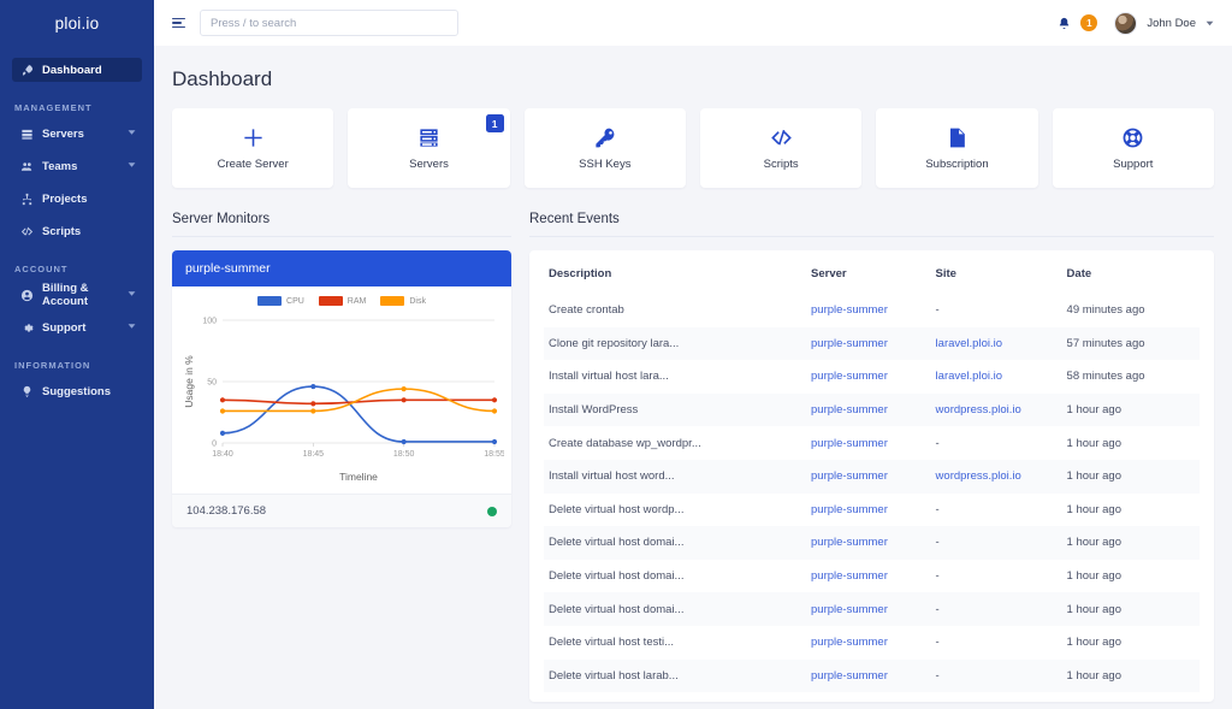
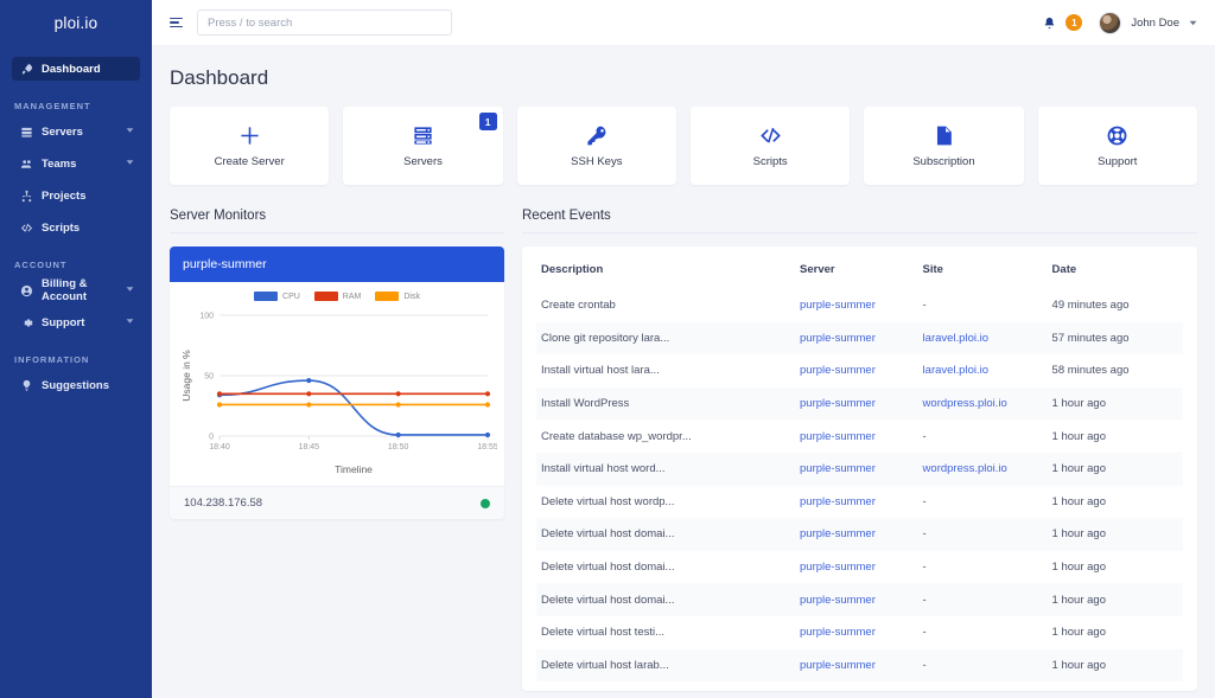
CPU/18:40: 8 -> 34
RAM/18:45: 32 -> 35
Disk/18:50: 44 -> 26
